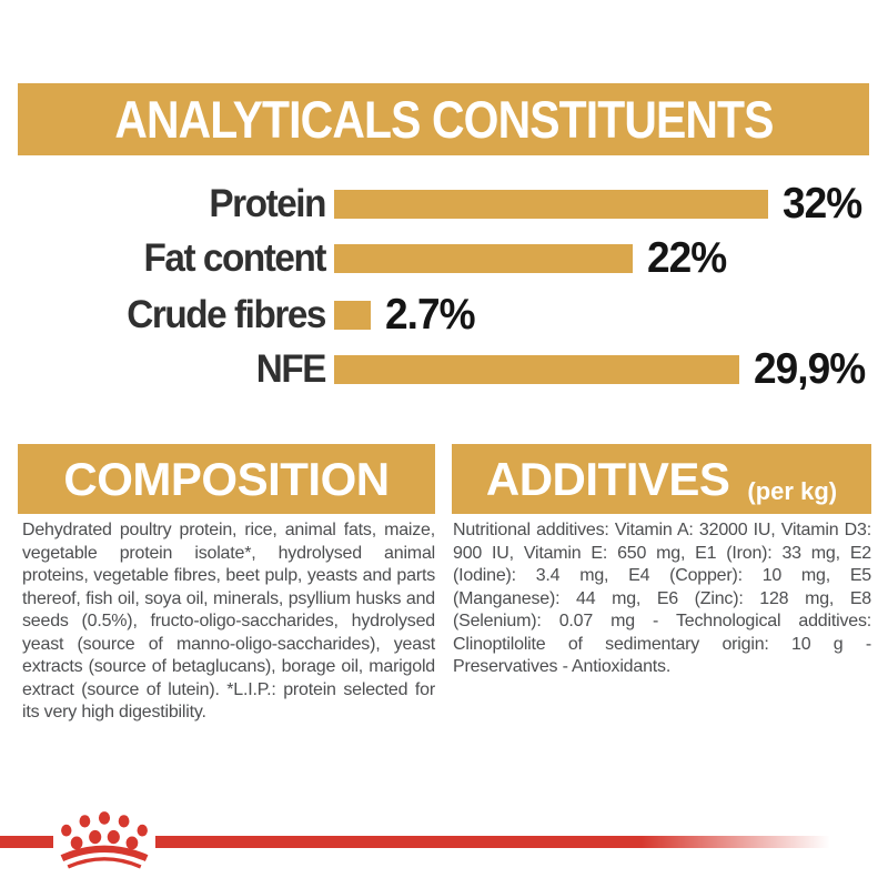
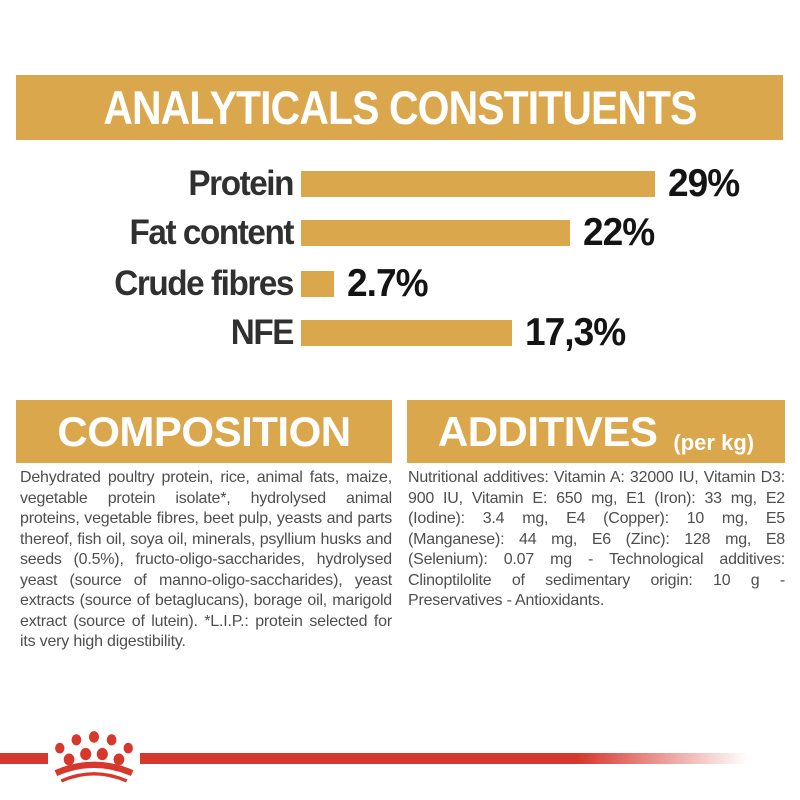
Protein: 32% -> 29%
NFE: 29,9% -> 17,3%
